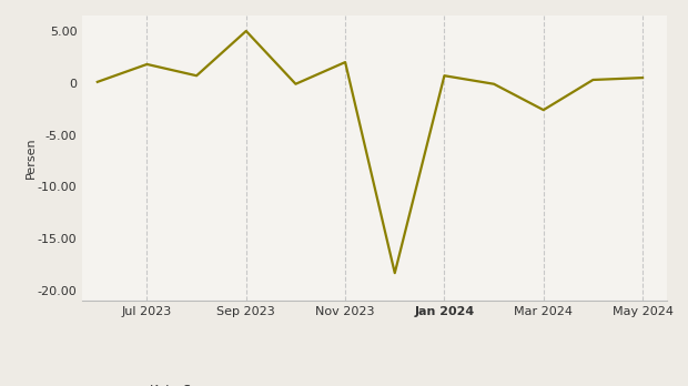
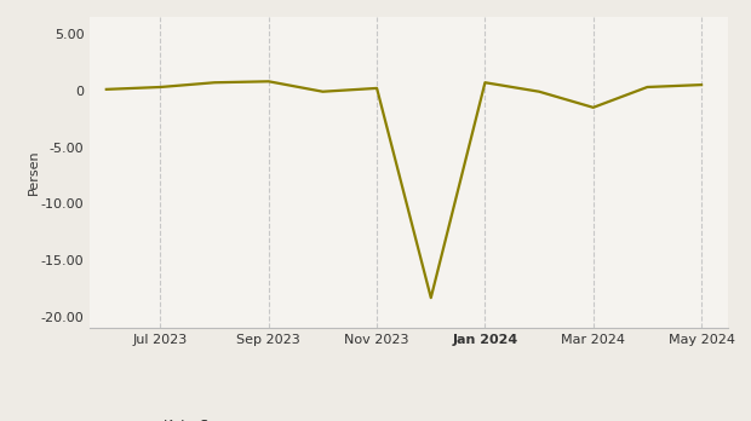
Jul 2023: 1.8 -> 0.3
Sep 2023: 5.0 -> 0.8
Nov 2023: 2.0 -> 0.2
Mar 2024: -2.6 -> -1.5
